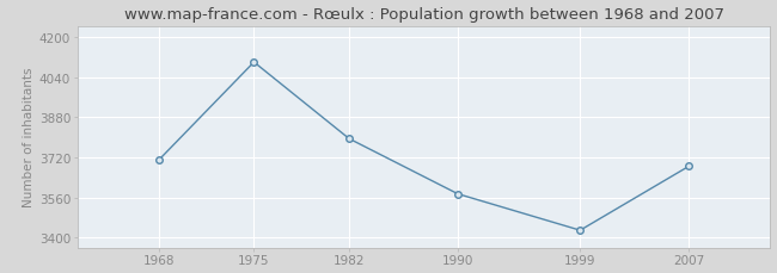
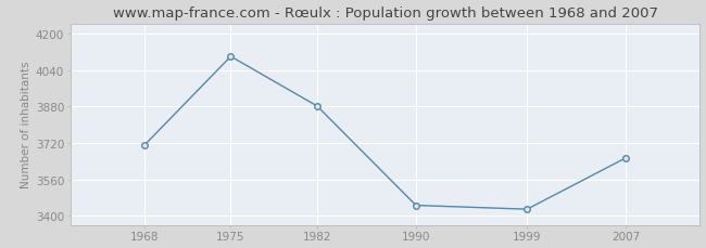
1982: 3795 -> 3882
1990: 3575 -> 3447
2007: 3685 -> 3655
